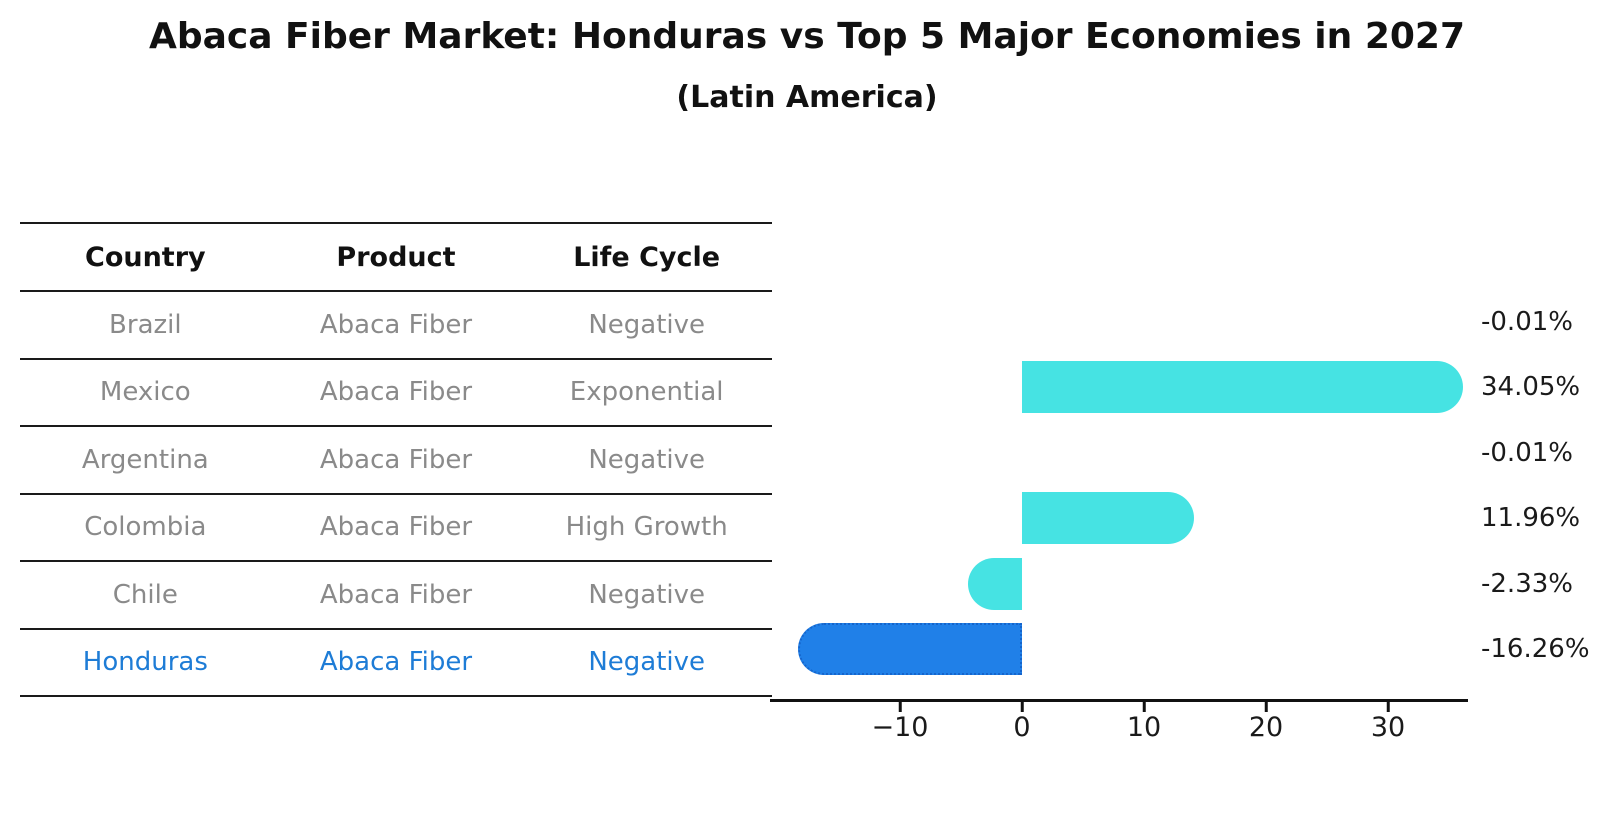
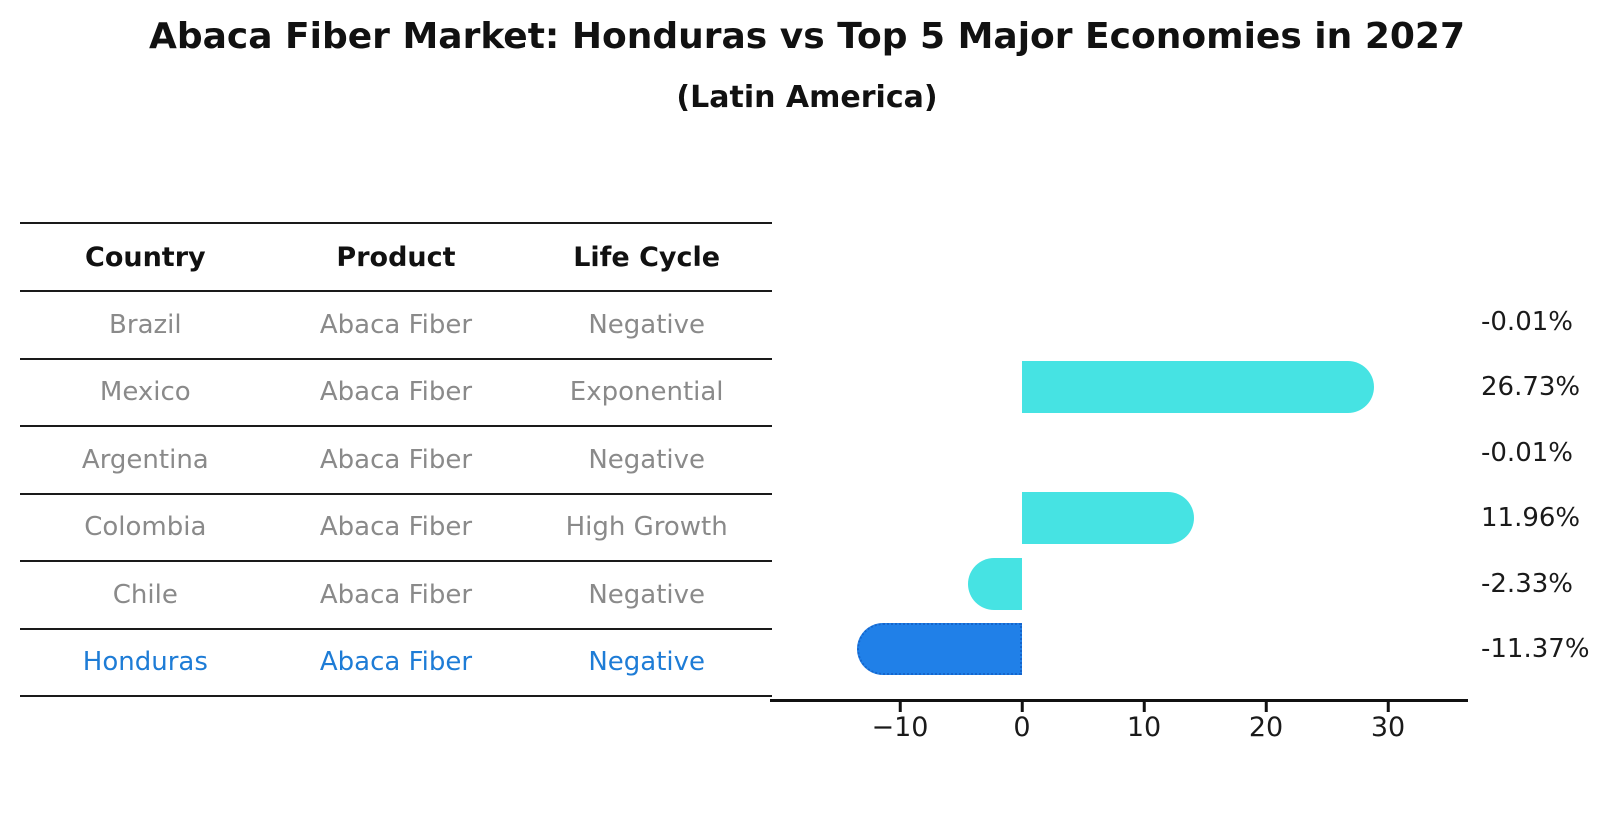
Mexico: 34.05% -> 26.73%
Honduras: -16.26% -> -11.37%
